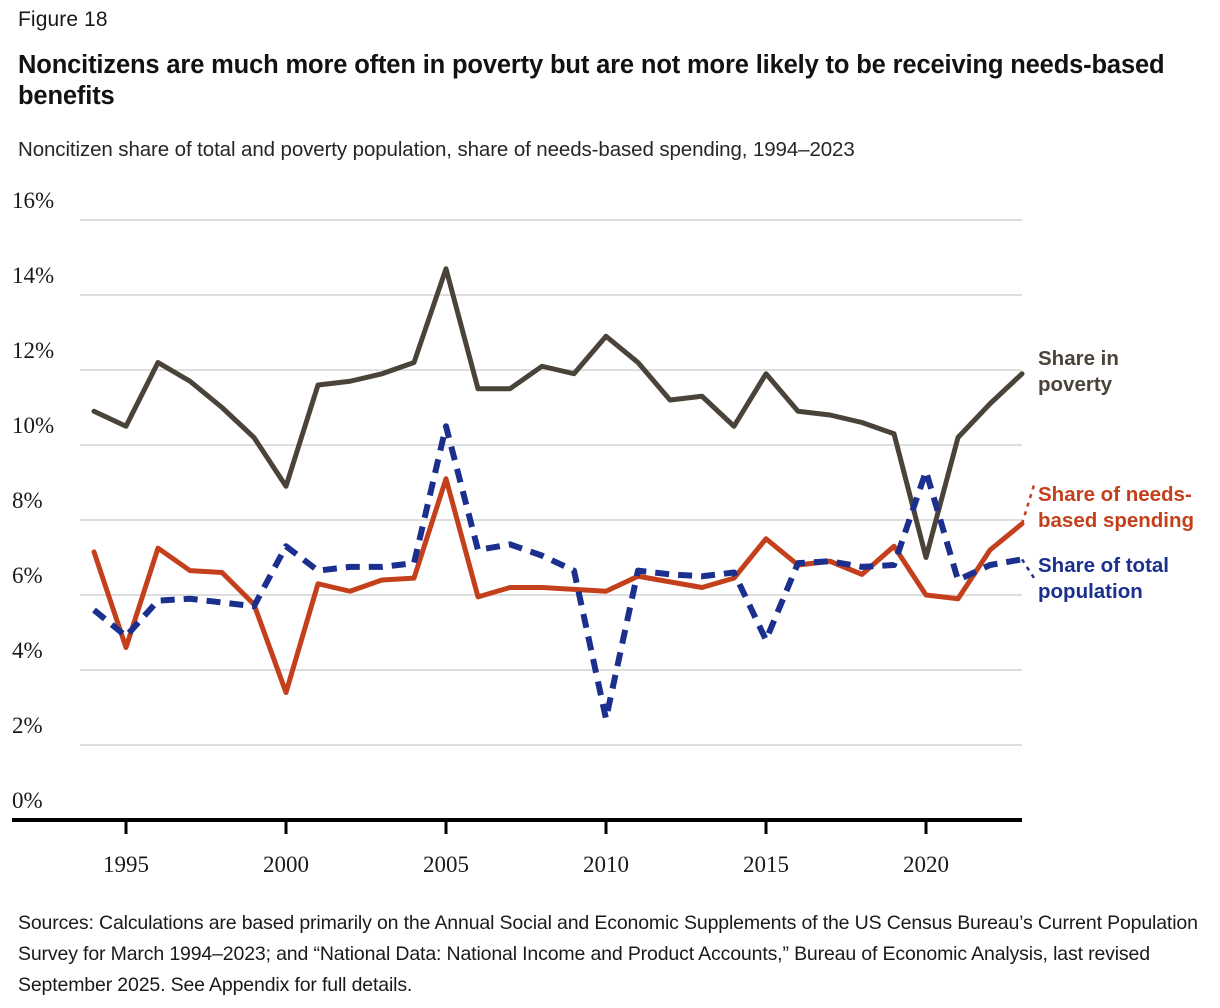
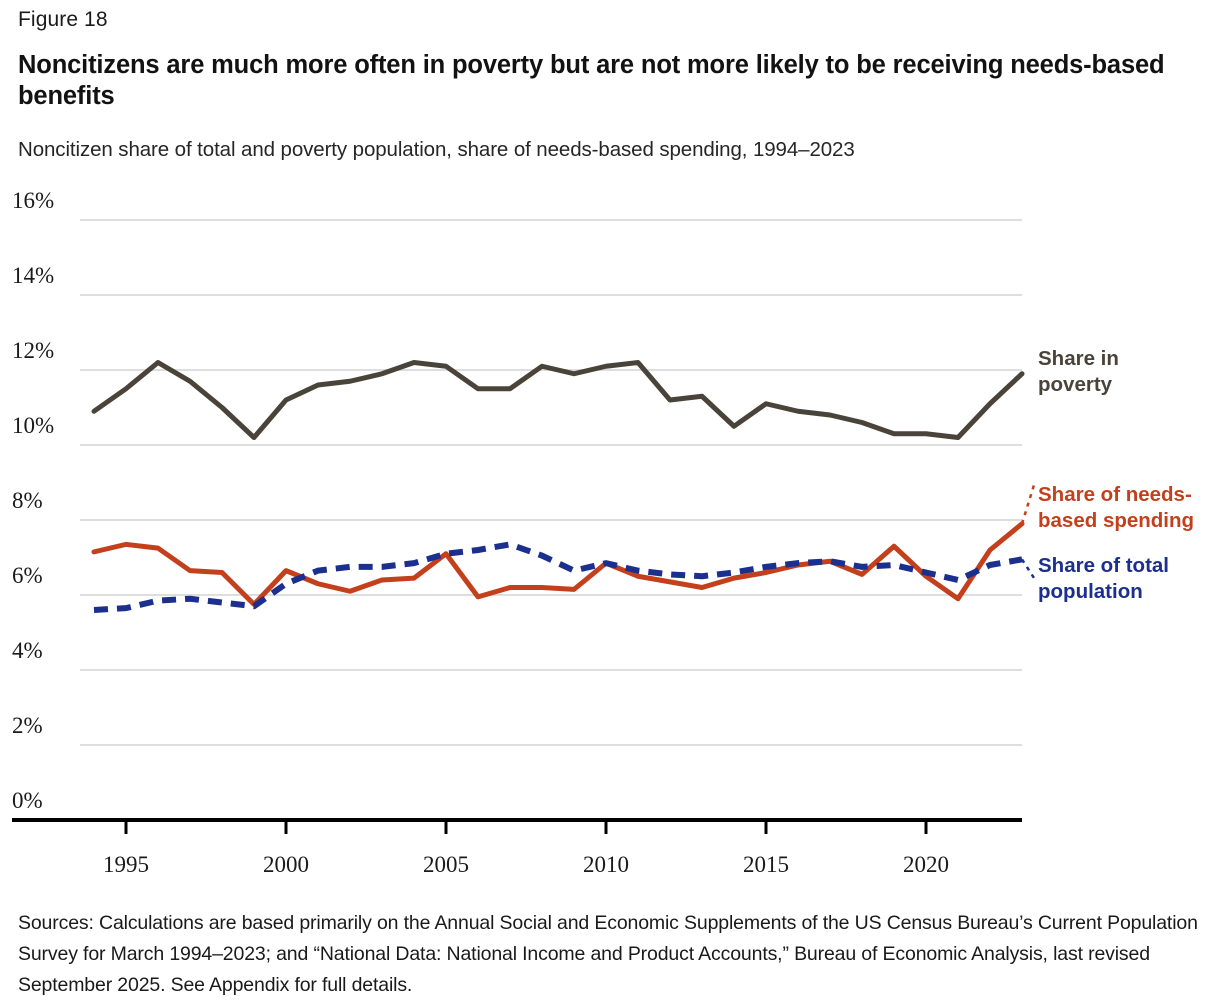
Share in poverty/1995: 10.5% -> 11.5%
Share of needs-based spending/1995: 4.6% -> 7.3%
Share of total population/1995: 4.9% -> 5.7%
Share in poverty/2000: 8.9% -> 11.2%
Share of needs-based spending/2000: 3.4% -> 6.7%
Share of total population/2000: 7.3% -> 6.3%
Share in poverty/2005: 14.7% -> 12.1%
Share of needs-based spending/2005: 9.1% -> 7.1%
Share of total population/2005: 10.5% -> 7.1%
Share in poverty/2010: 12.9% -> 12.1%
Share of needs-based spending/2010: 6.1% -> 6.8%
Share of total population/2010: 2.7% -> 6.8%
Share in poverty/2015: 11.9% -> 11.1%
Share of needs-based spending/2015: 7.5% -> 6.6%
Share of total population/2015: 4.8% -> 6.8%
Share in poverty/2020: 7.0% -> 10.3%
Share of needs-based spending/2020: 6.0% -> 6.5%
Share of total population/2020: 9.3% -> 6.6%
